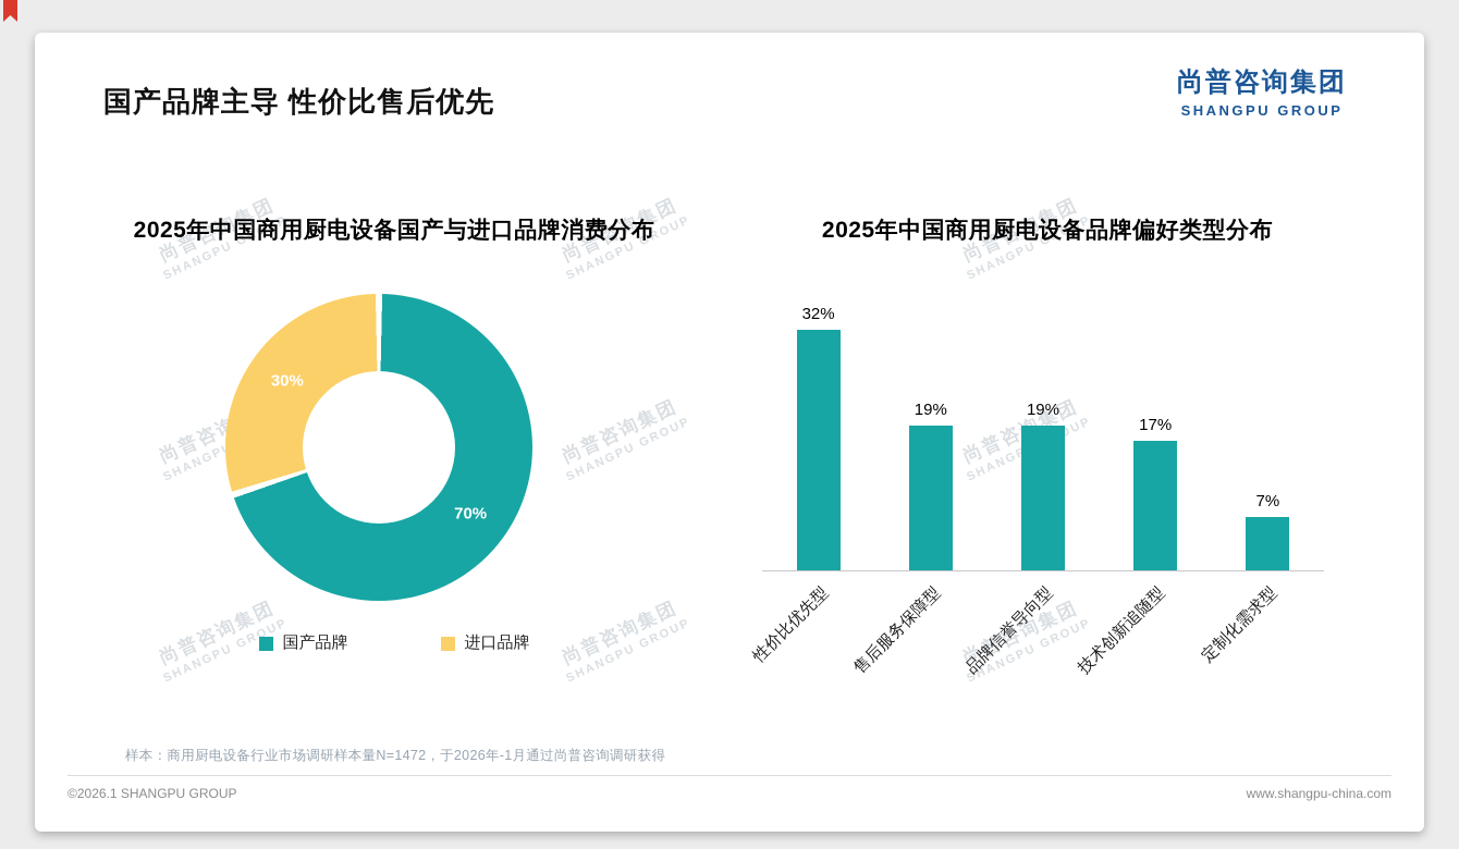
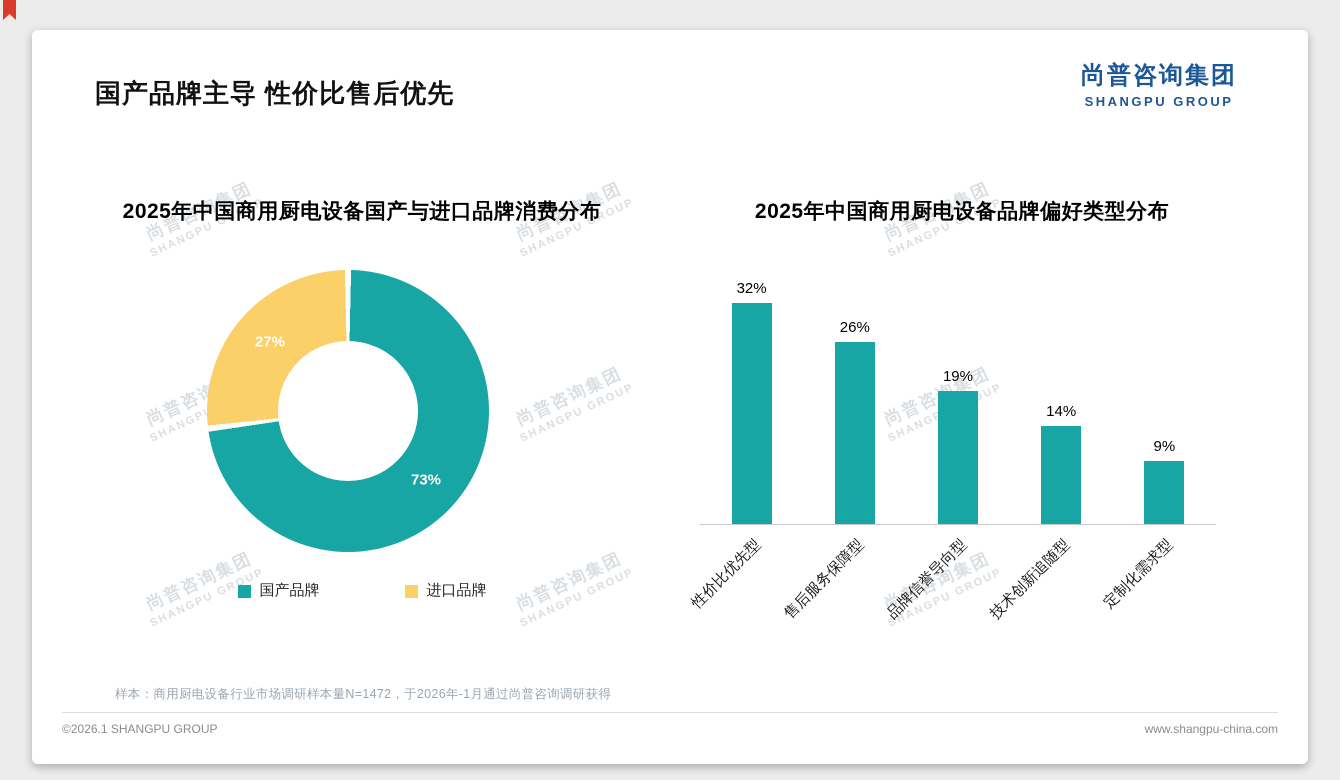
2025年中国商用厨电设备国产与进口品牌消费分布/国产品牌: 70% -> 73%
2025年中国商用厨电设备国产与进口品牌消费分布/进口品牌: 30% -> 27%
2025年中国商用厨电设备品牌偏好类型分布/售后服务保障型: 19% -> 26%
2025年中国商用厨电设备品牌偏好类型分布/技术创新追随型: 17% -> 14%
2025年中国商用厨电设备品牌偏好类型分布/定制化需求型: 7% -> 9%
